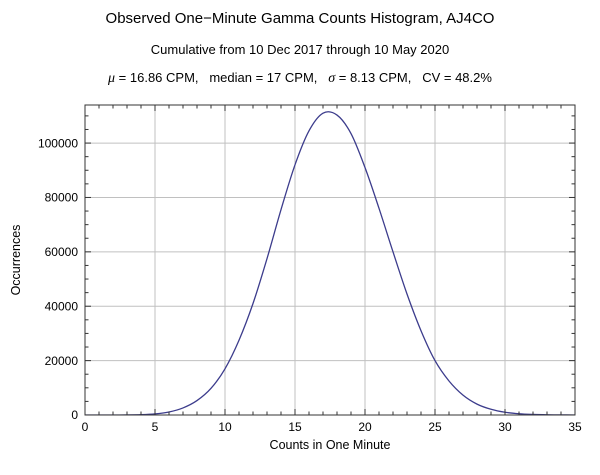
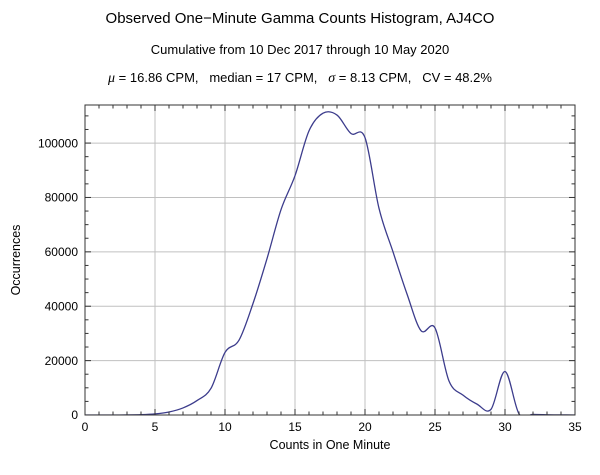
10: 17000 -> 23000
15: 92000 -> 88000
20: 91000 -> 102000
25: 20000 -> 32000
30: 1000 -> 16000
